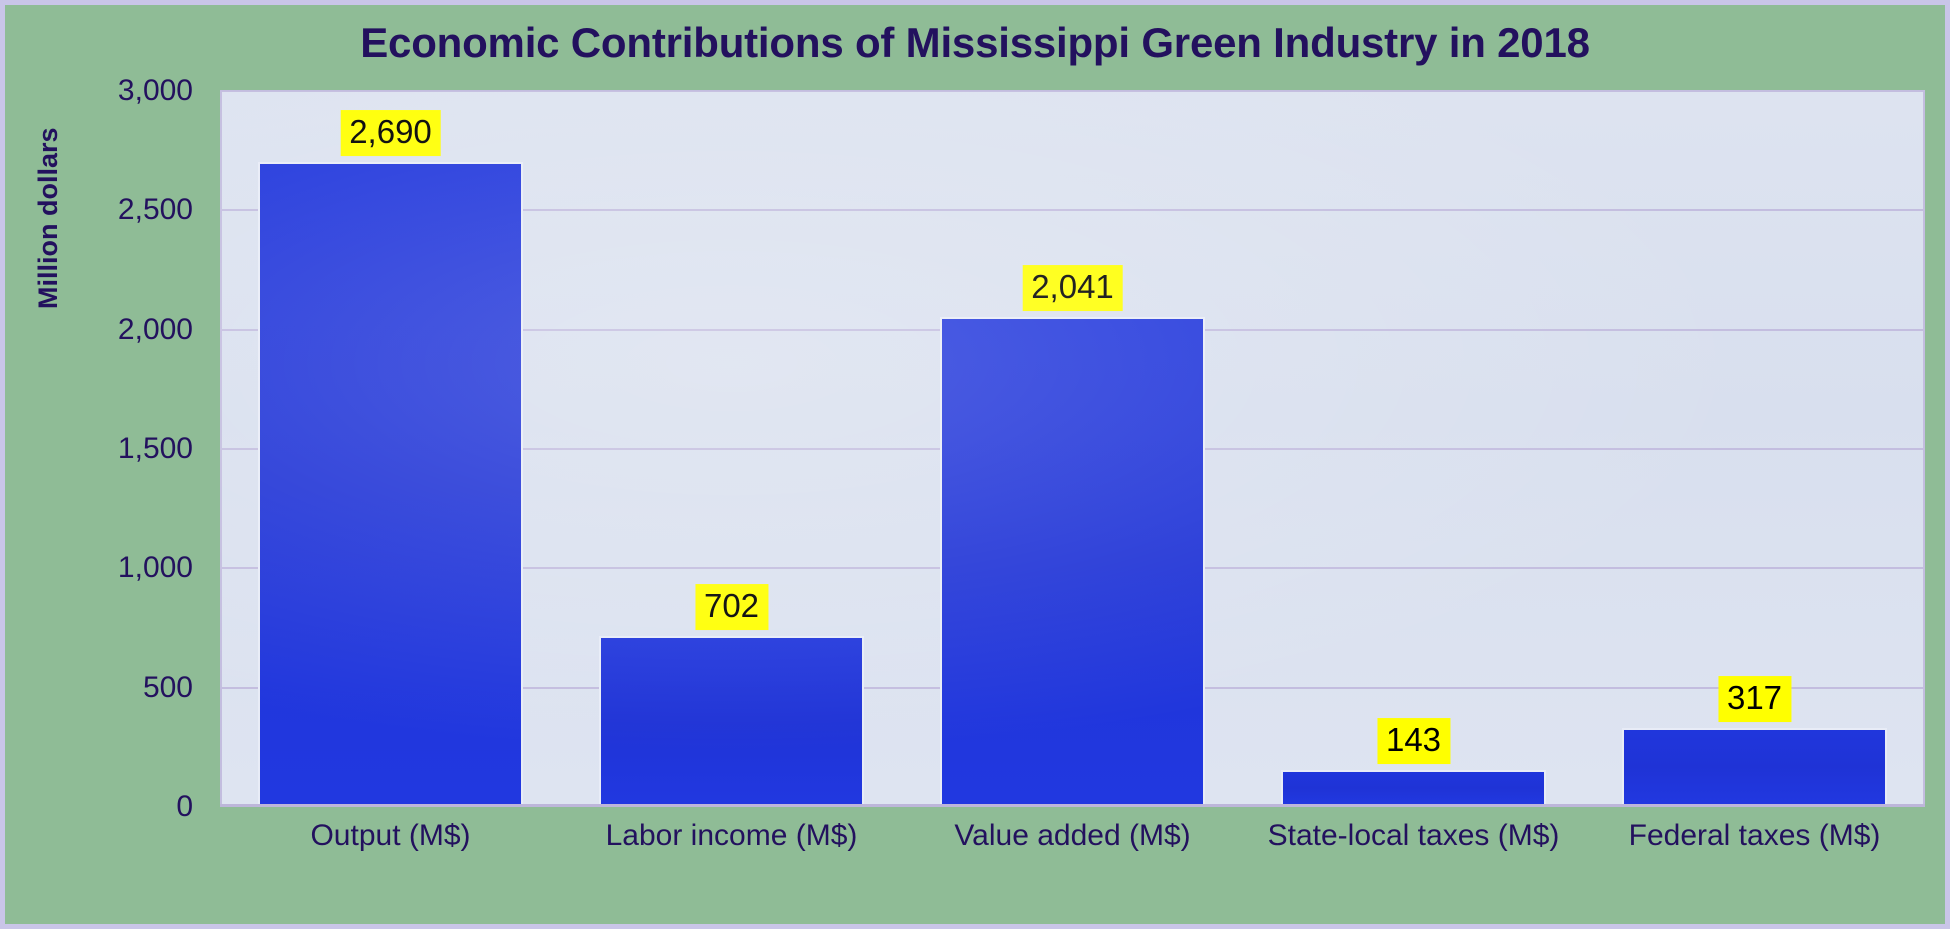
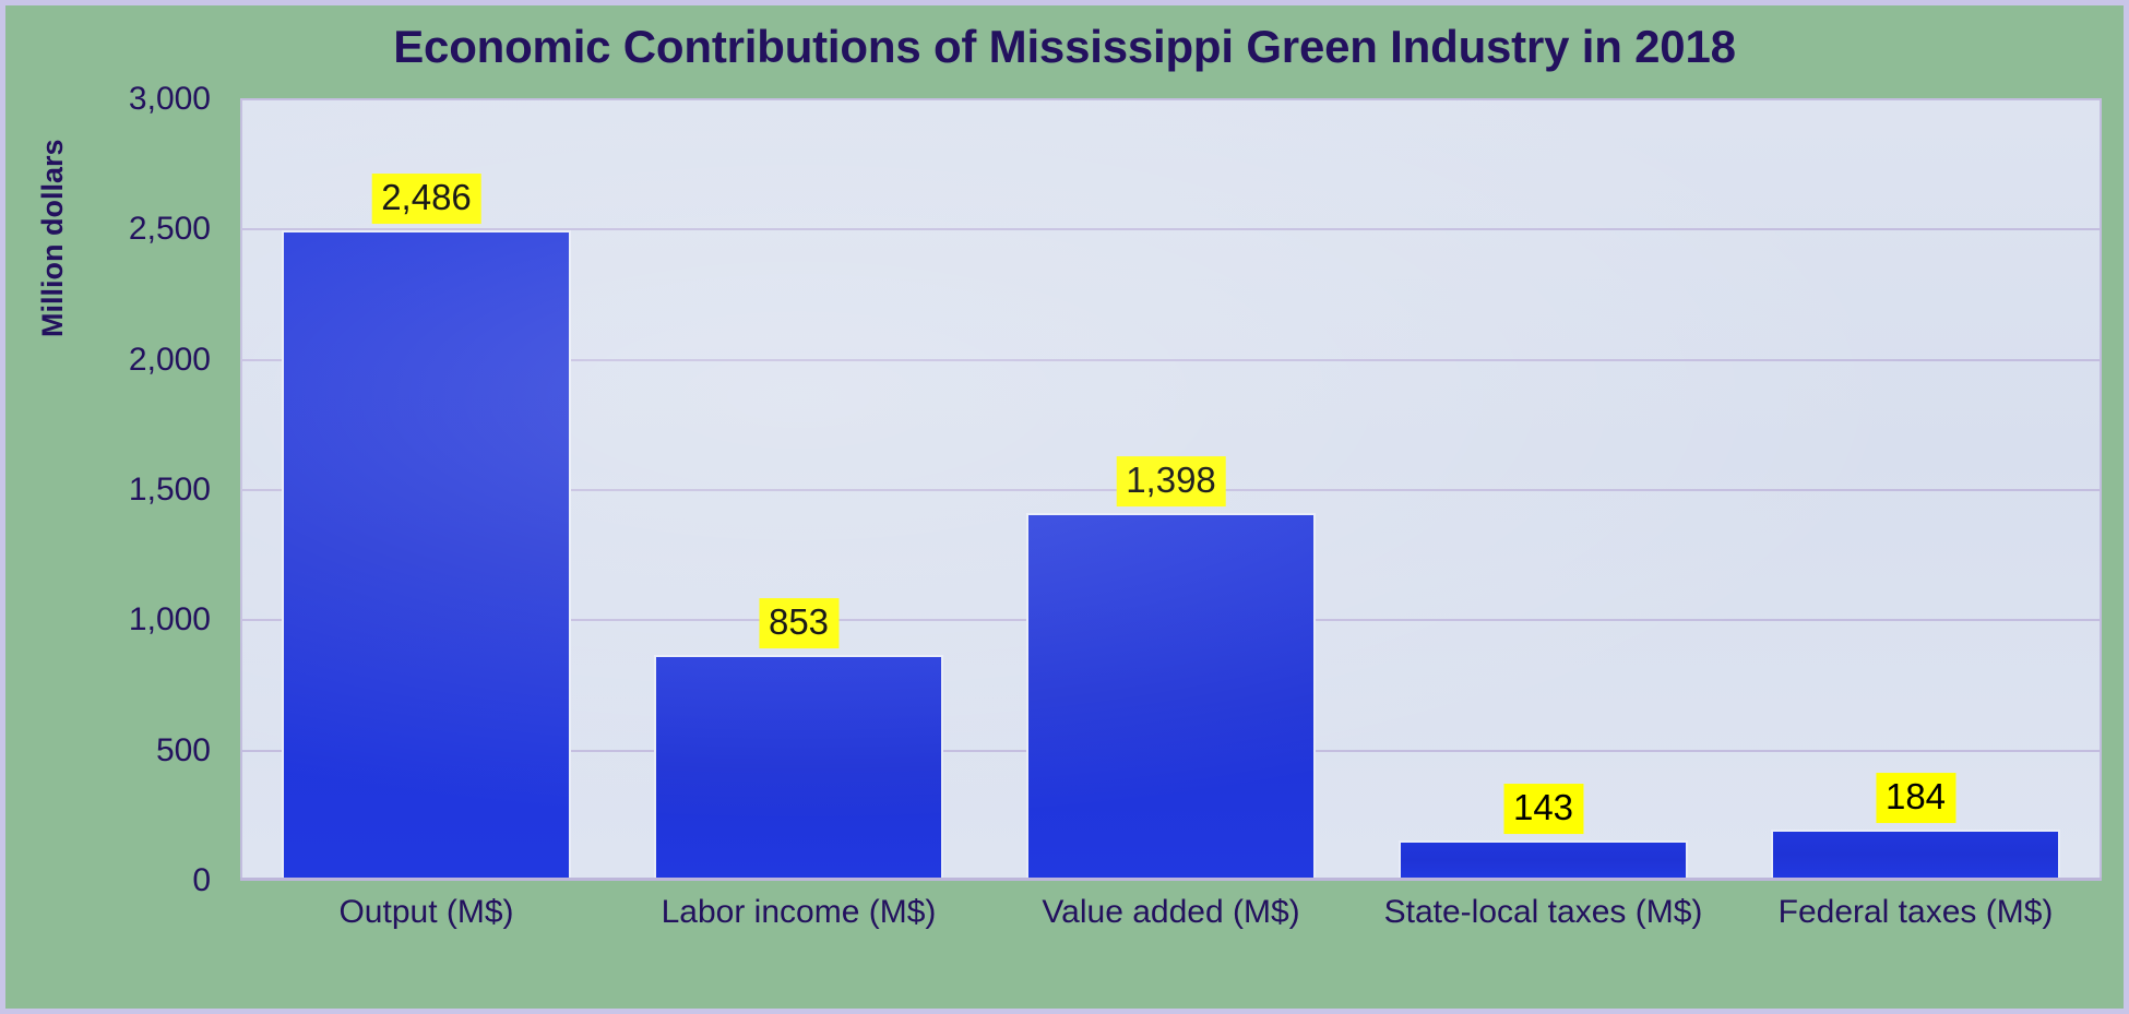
Output (M$): 2,690 -> 2,486
Labor income (M$): 702 -> 853
Value added (M$): 2,041 -> 1,398
Federal taxes (M$): 317 -> 184
